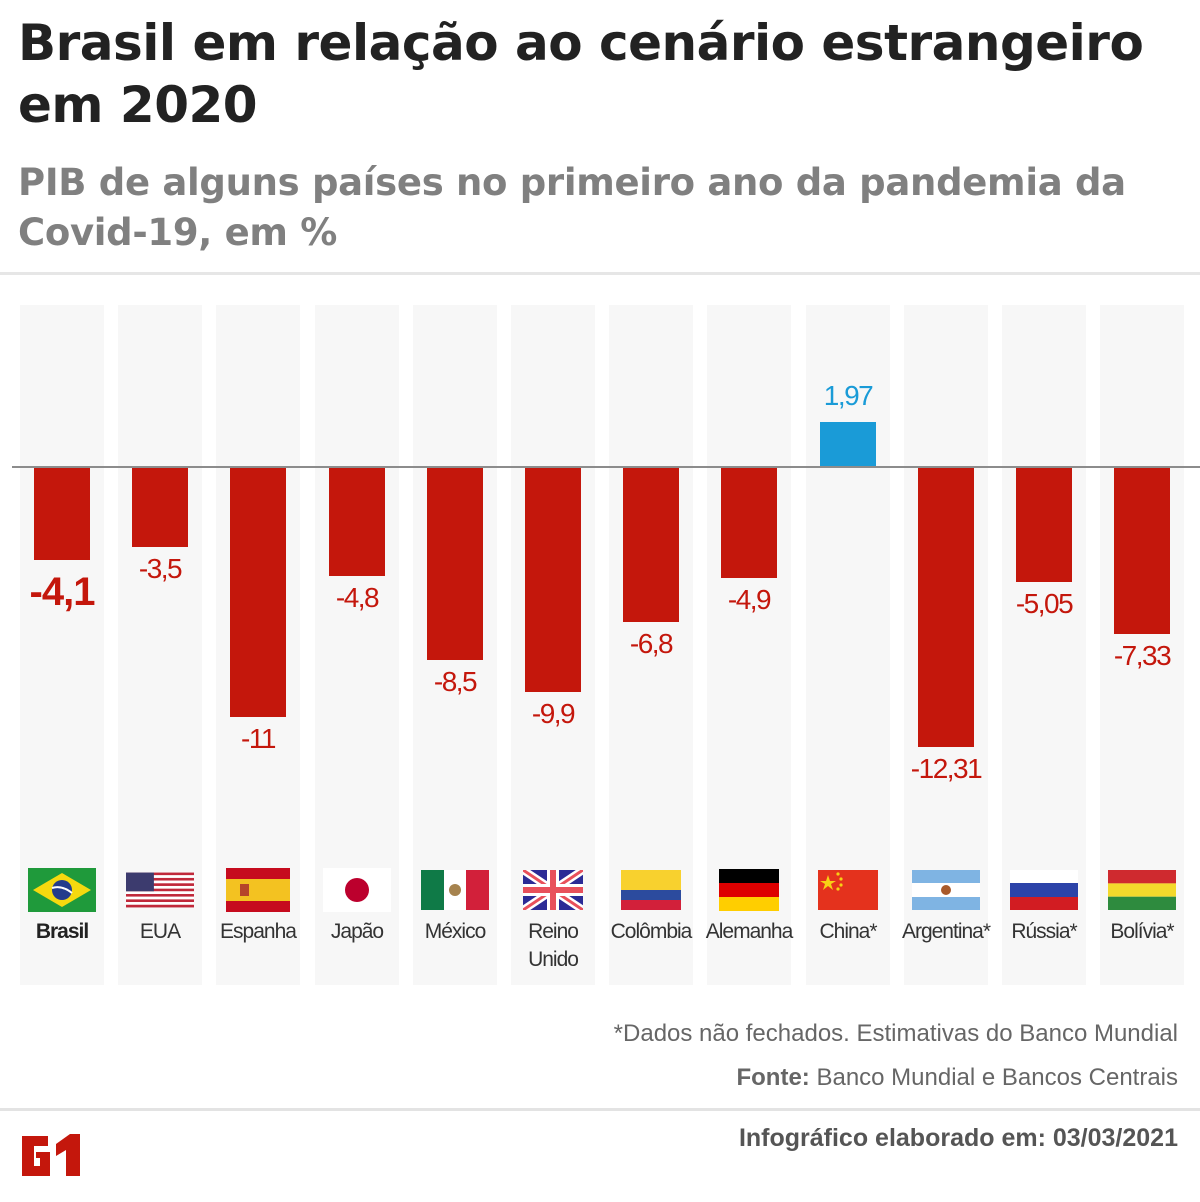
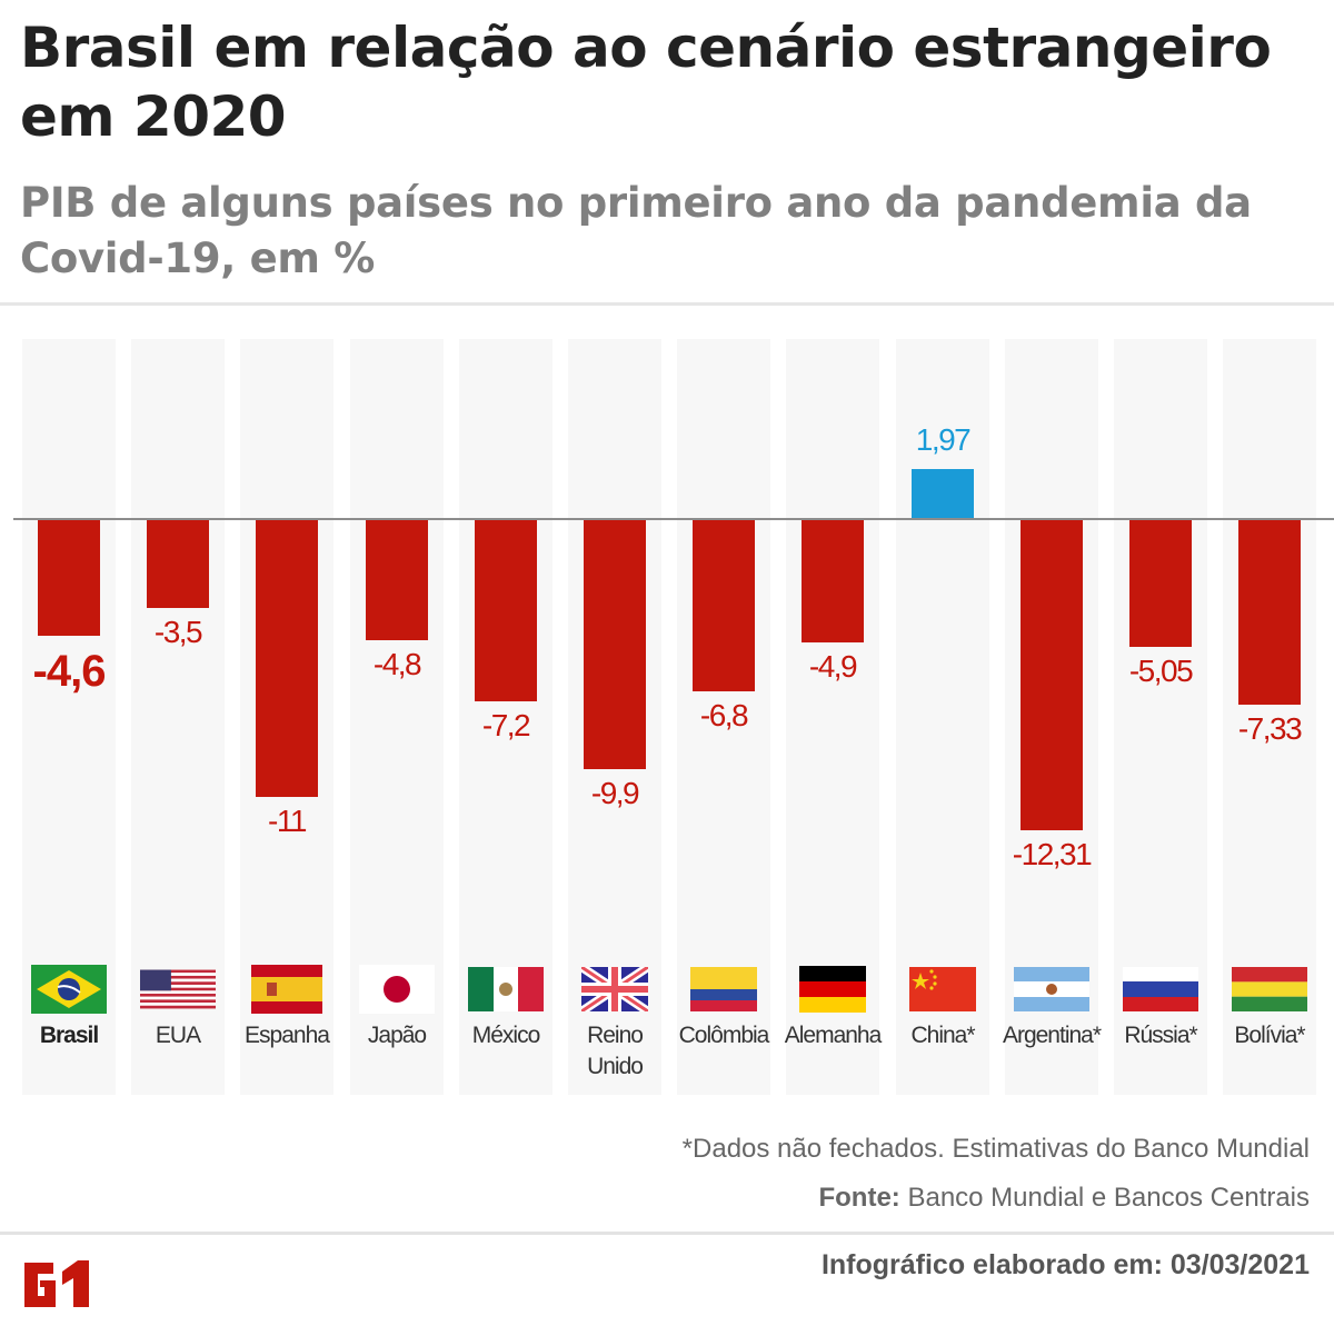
Brasil: -4,1 -> -4,6
México: -8,5 -> -7,2
